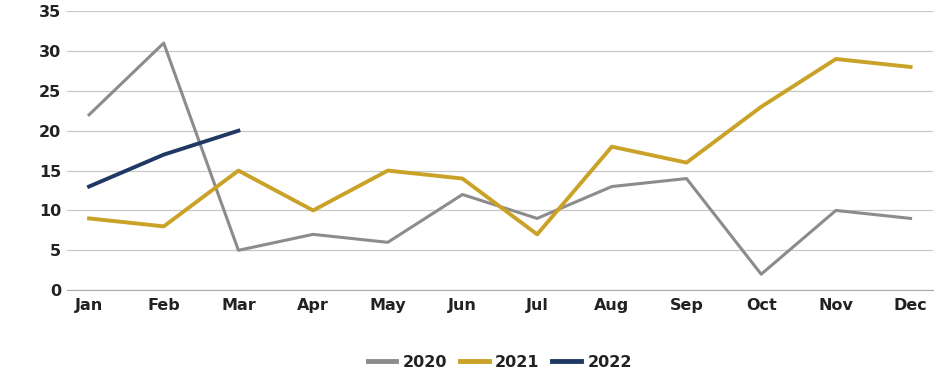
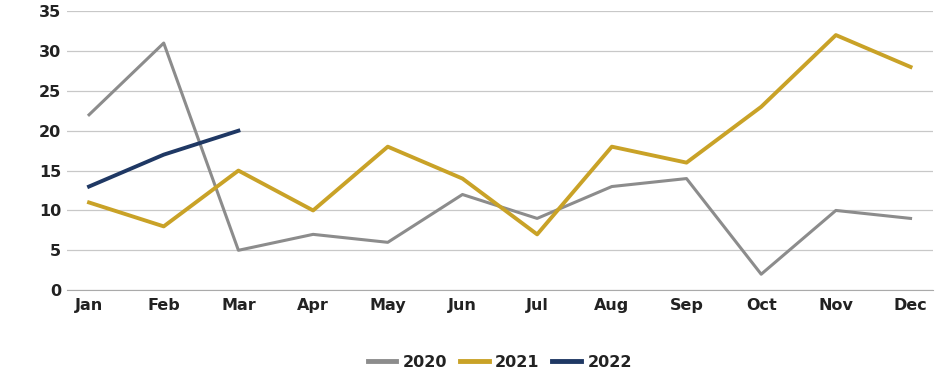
2021/Jan: 9 -> 11
2021/May: 15 -> 18
2021/Nov: 29 -> 32
